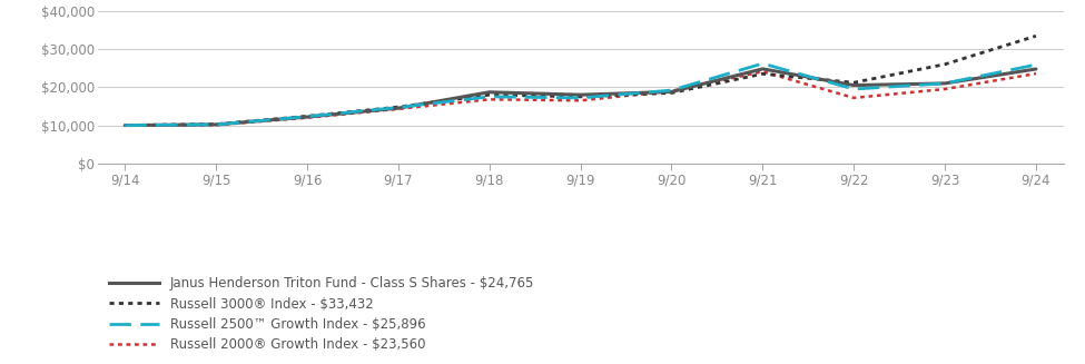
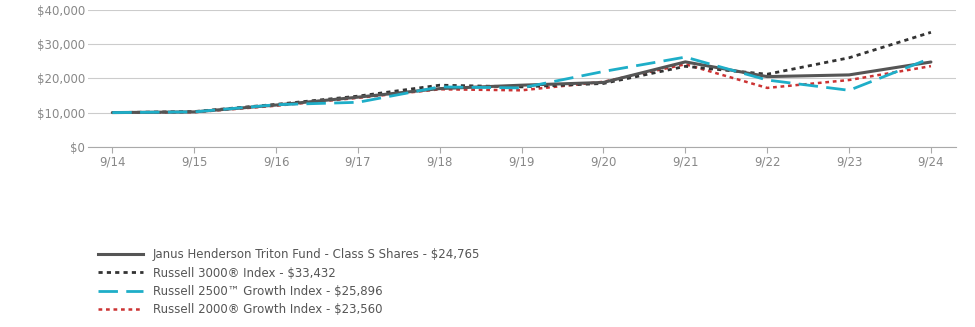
Russell 2500™ Growth Index - $25,896/9/17: $14,700 -> $13,000
Janus Henderson Triton Fund - Class S Shares - $24,765/9/18: $18,700 -> $17,000
Russell 2500™ Growth Index - $25,896/9/20: $19,200 -> $22,000
Russell 2500™ Growth Index - $25,896/9/23: $21,000 -> $16,500
